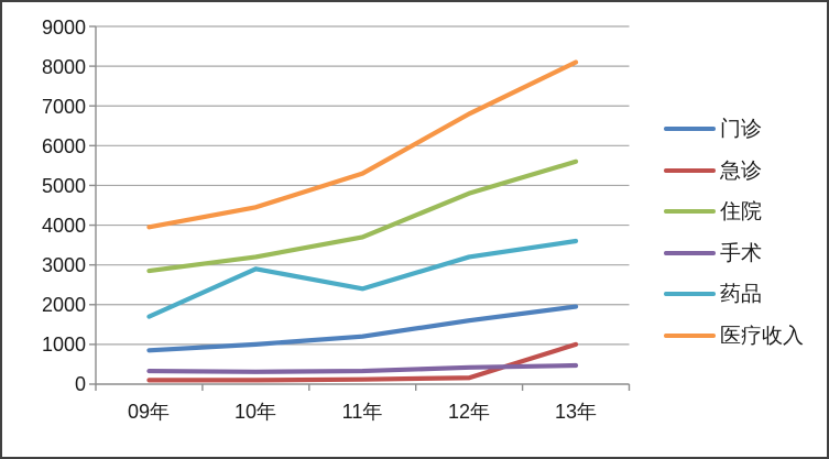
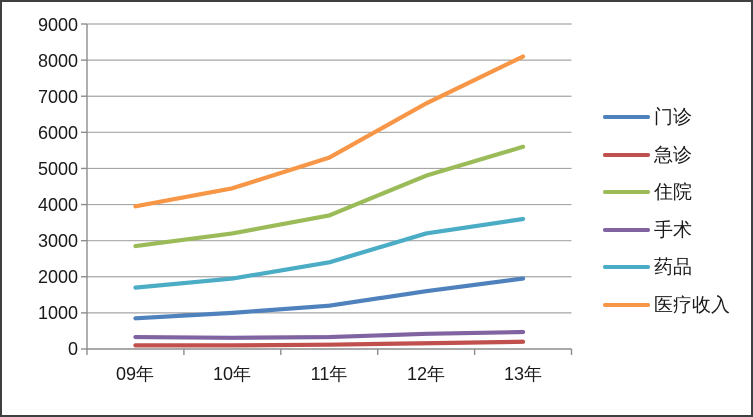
药品/10年: 2900 -> 2000
急诊/13年: 1000 -> 200
